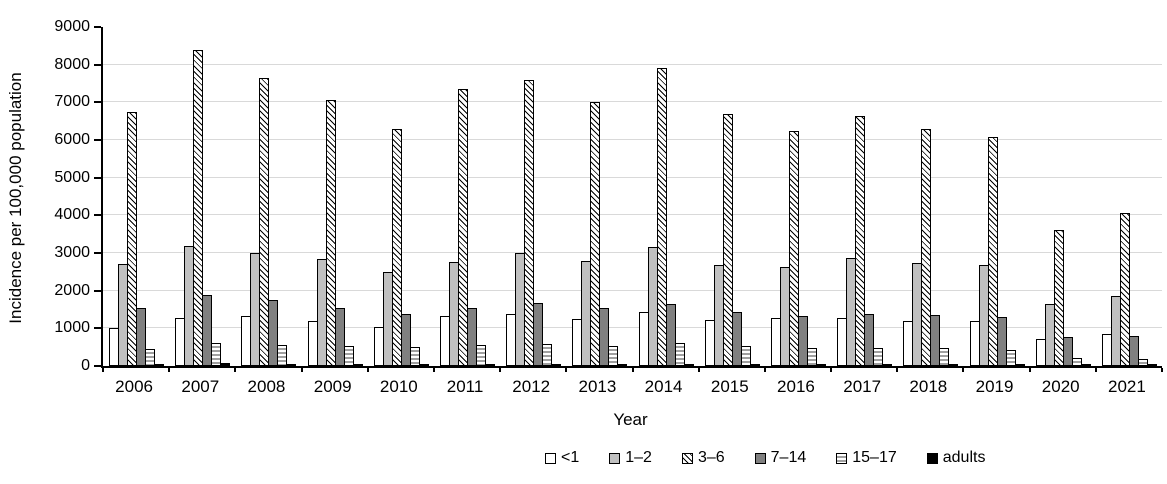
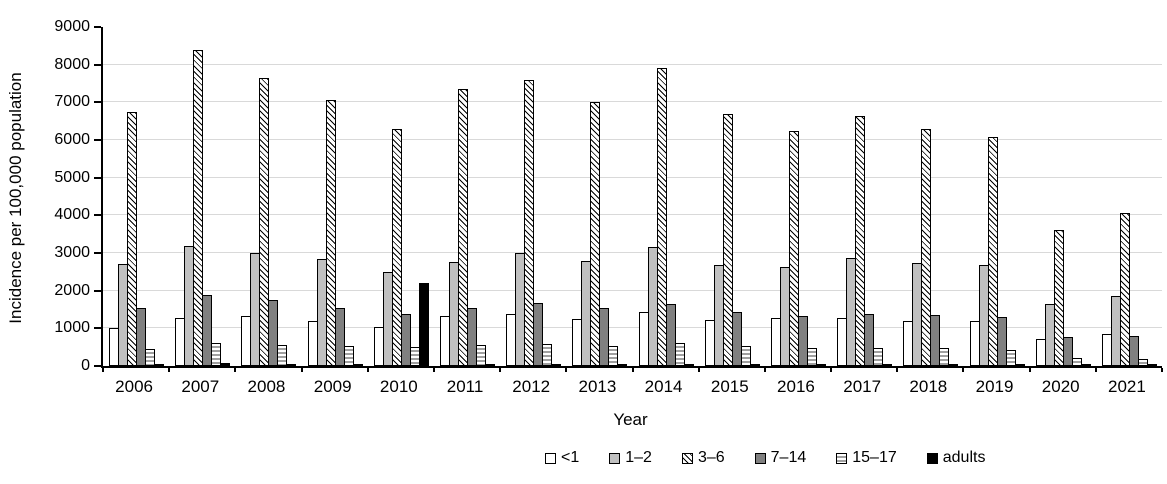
adults/2010: 100 -> 2200
